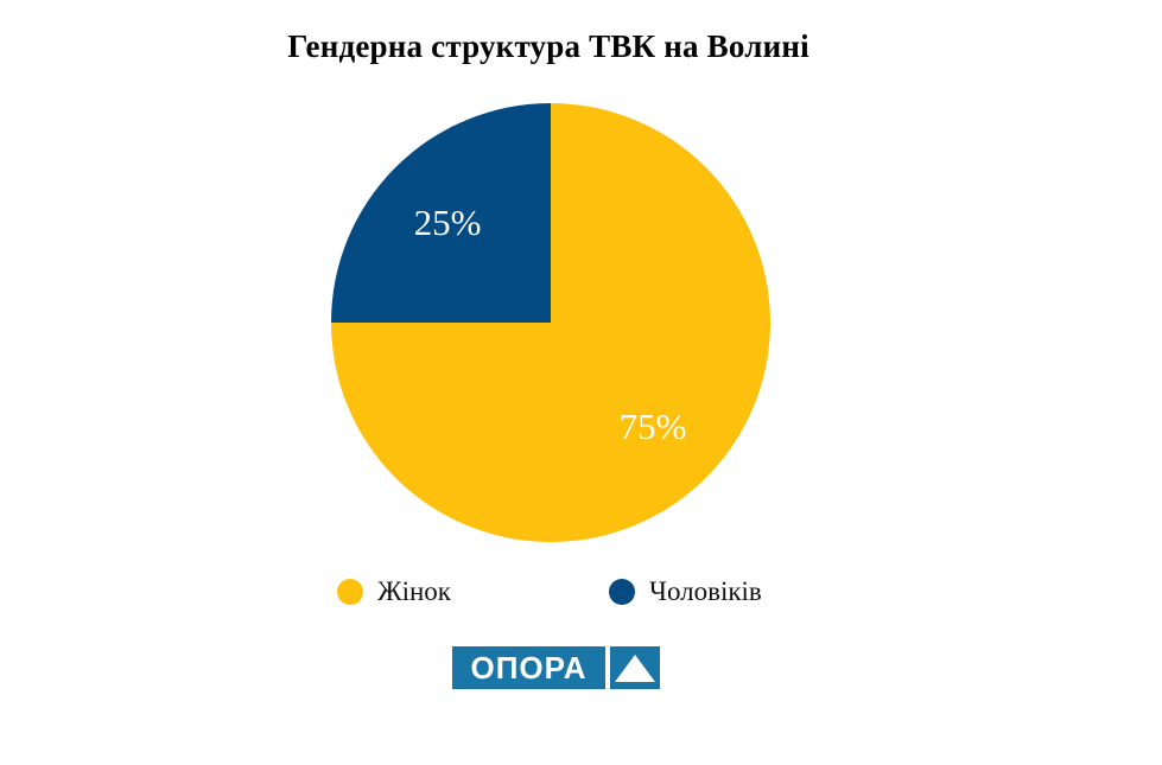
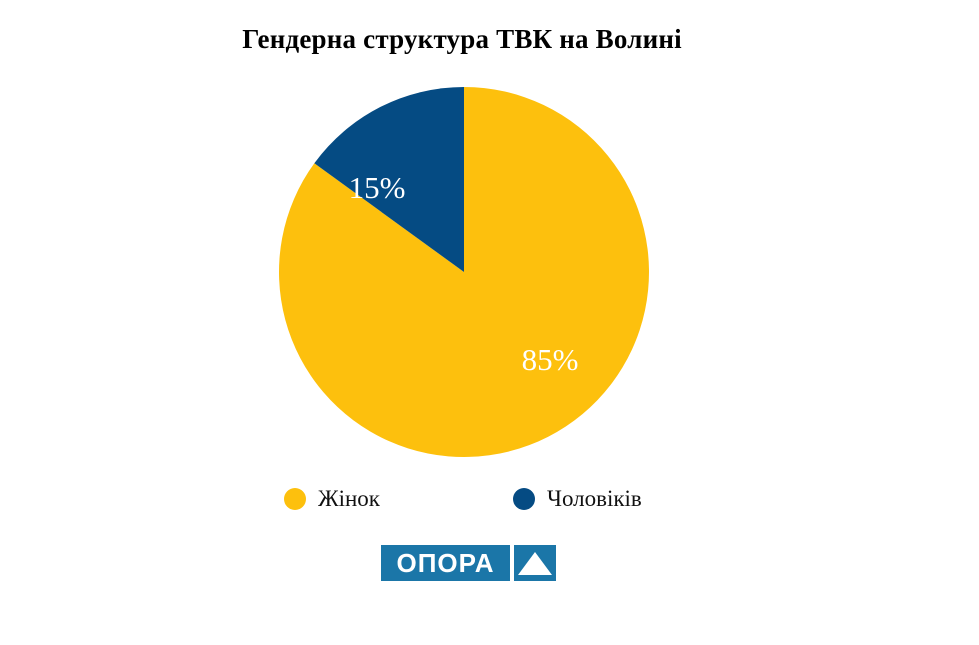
Жінок: 75% -> 85%
Чоловіків: 25% -> 15%
